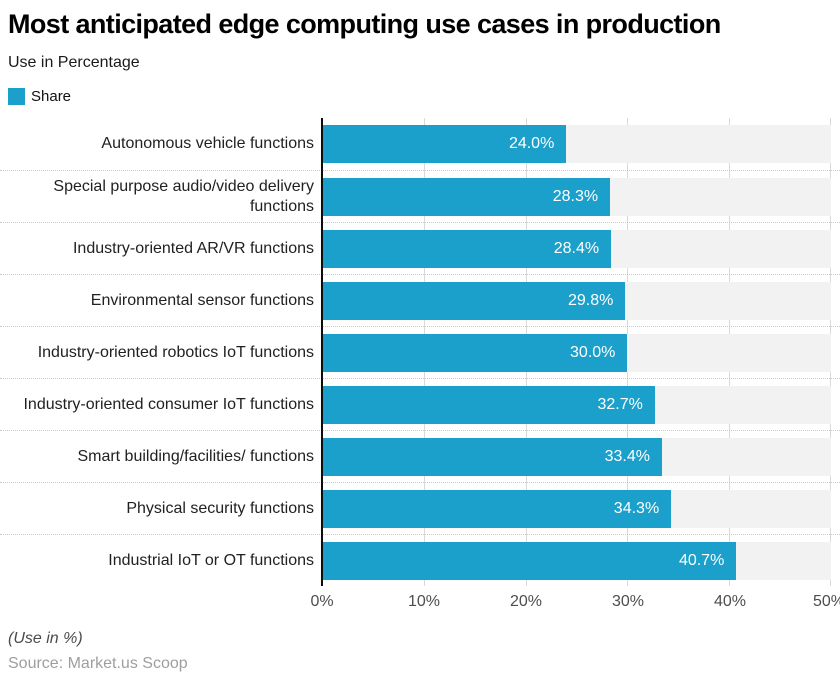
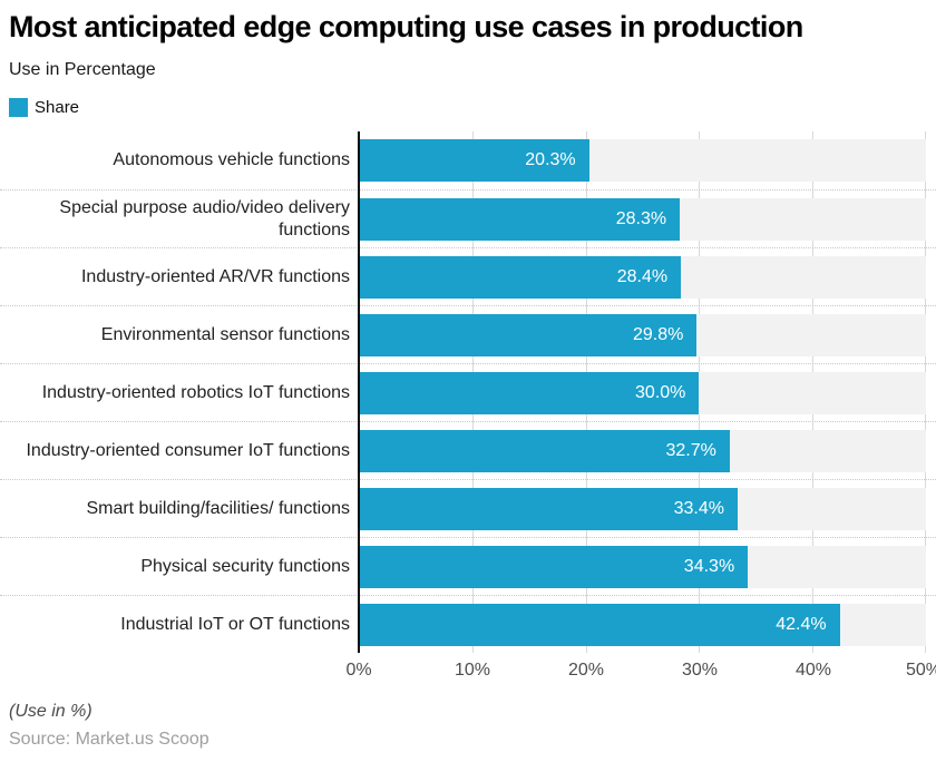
Autonomous vehicle functions: 24.0% -> 20.3%
Industrial IoT or OT functions: 40.7% -> 42.4%
